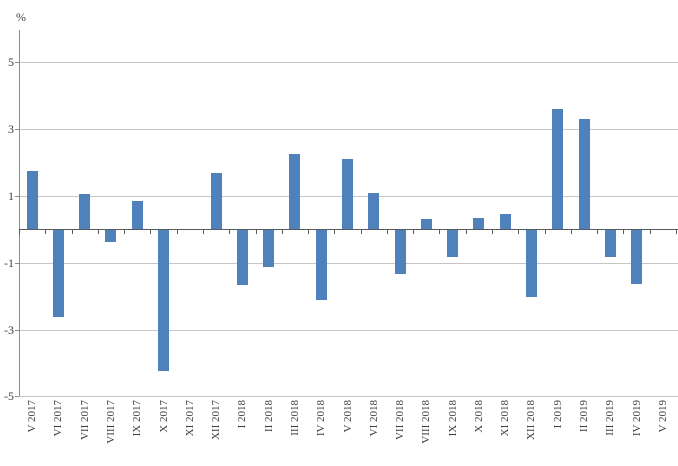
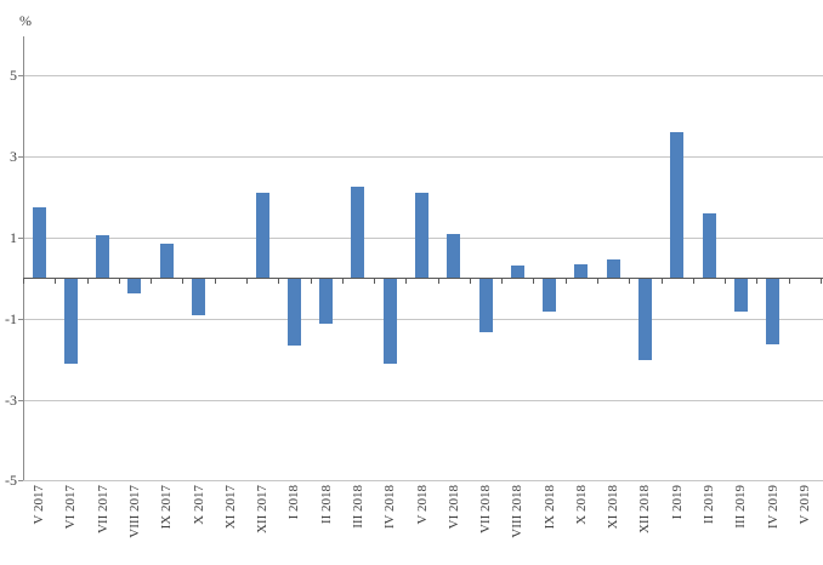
VI 2017: -2.6 -> -2.1
X 2017: -4.2 -> -0.9
XII 2017: 1.7 -> 2.1
II 2019: 3.3 -> 1.6
